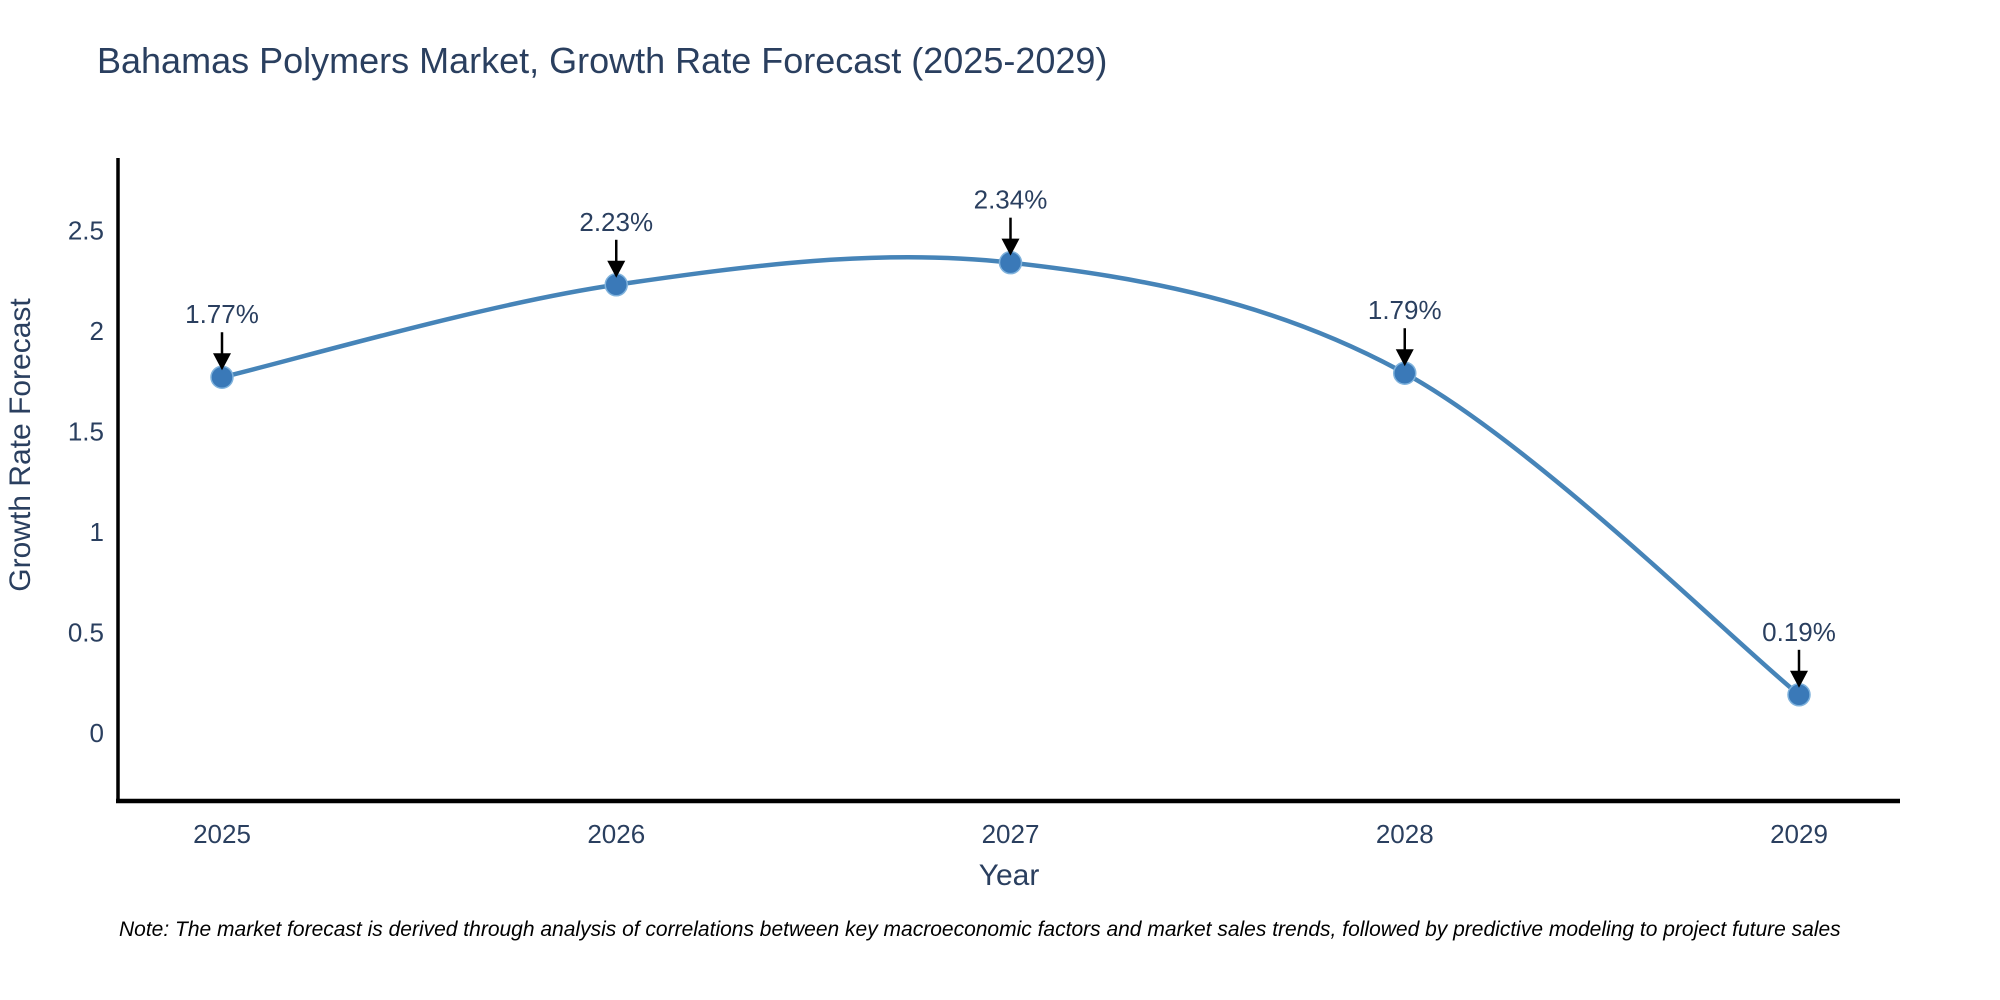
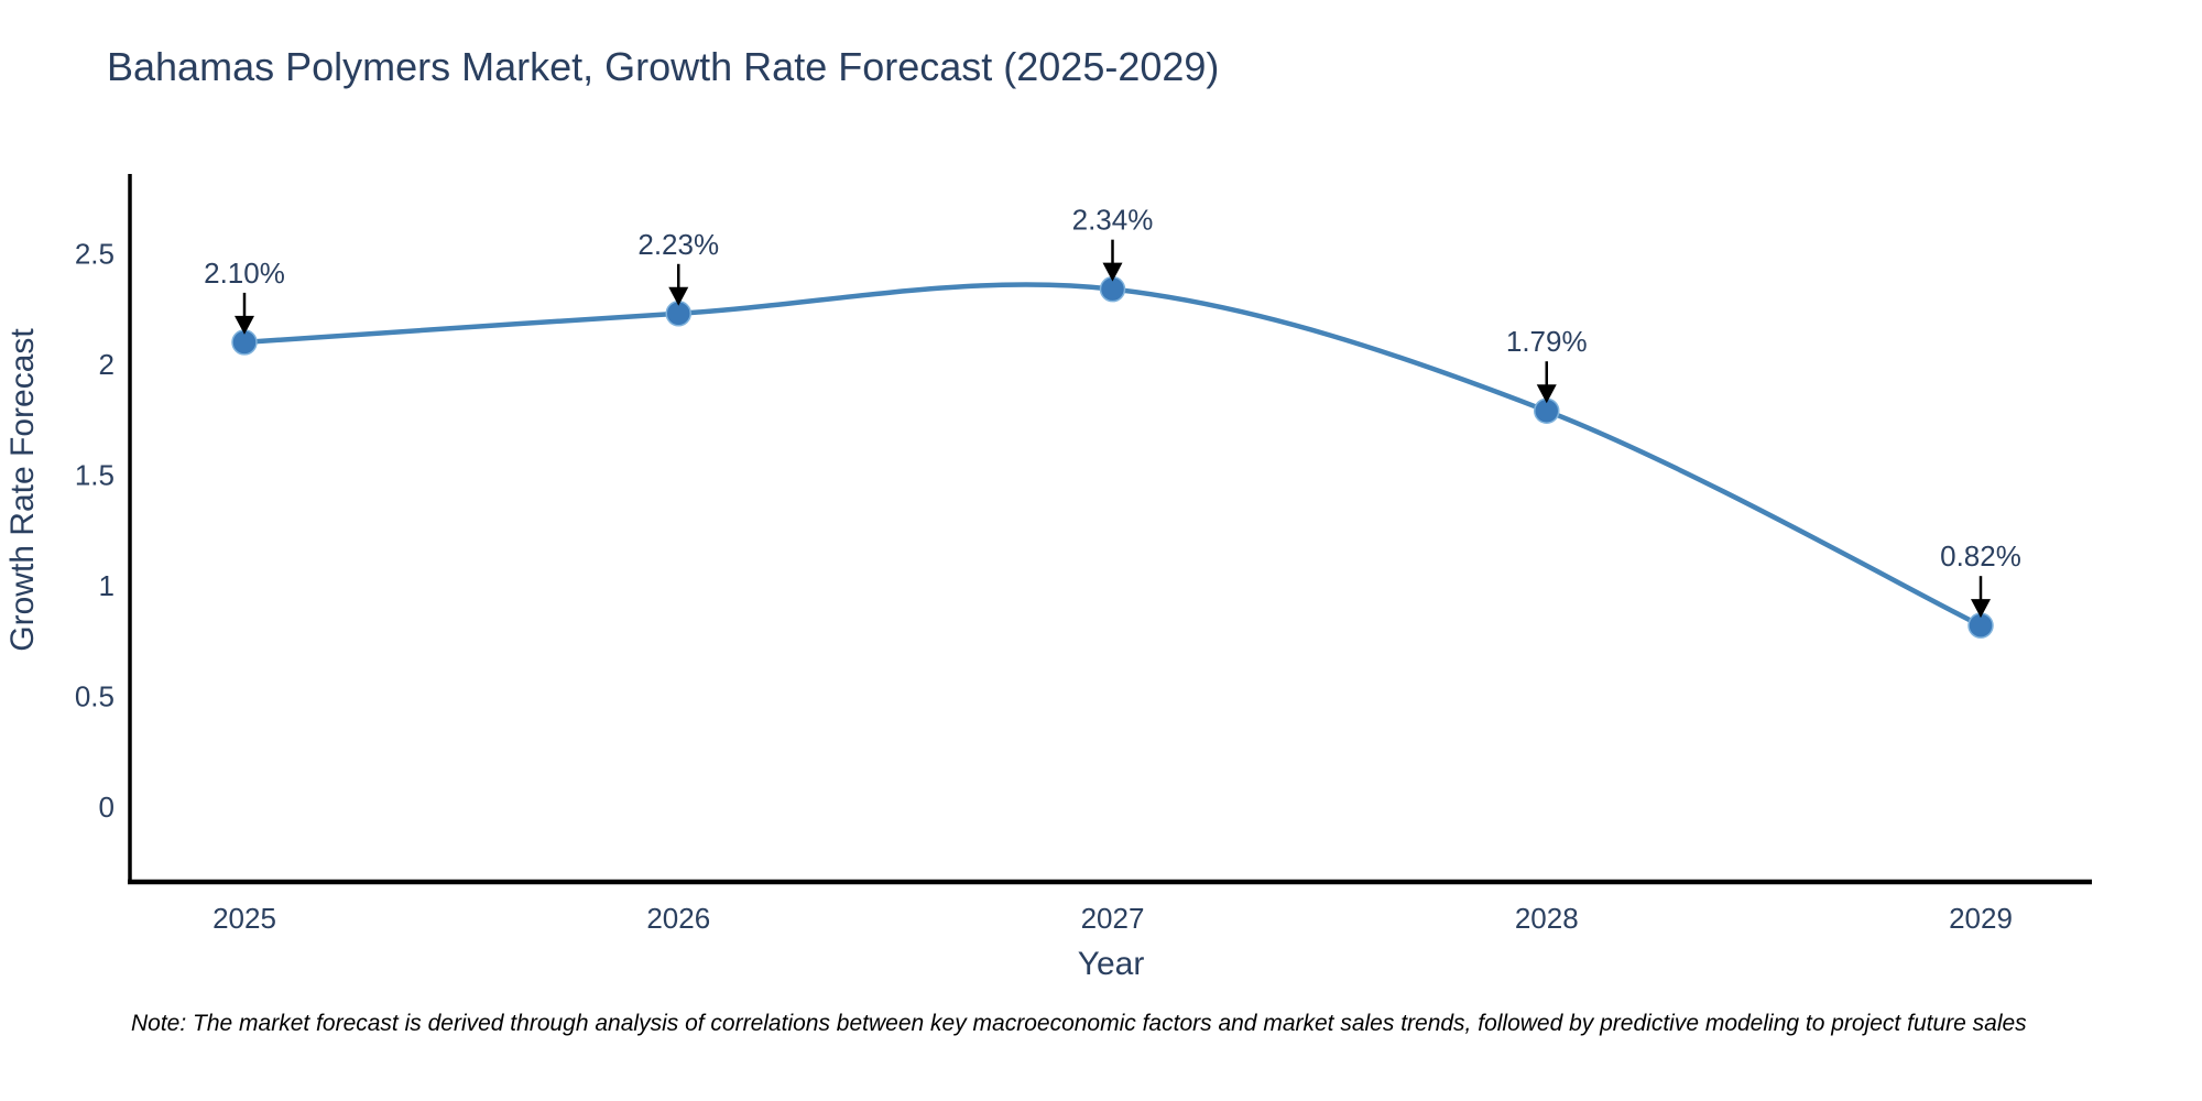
2025: 1.77% -> 2.10%
2029: 0.19% -> 0.82%
